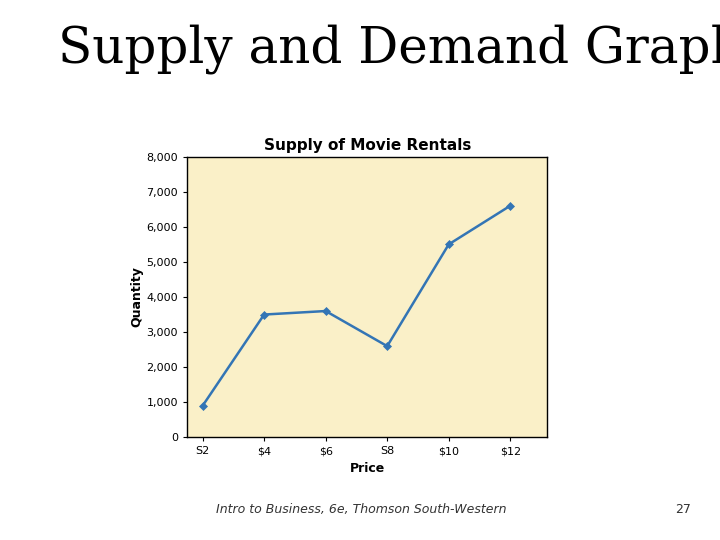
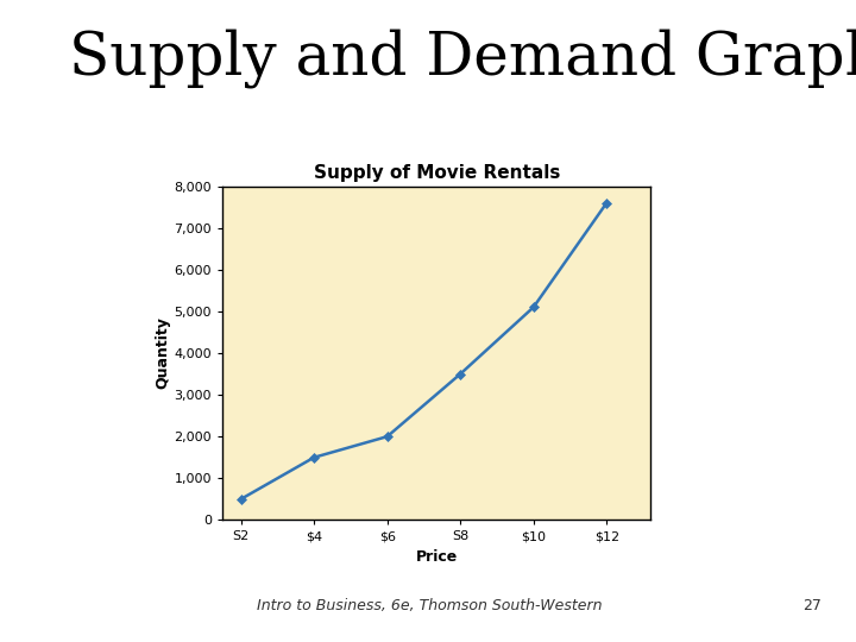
S2: 900 -> 500
$4: 3,500 -> 1,500
$6: 3,600 -> 2,000
S8: 2,600 -> 3,500
$10: 5,500 -> 5,100
$12: 6,600 -> 7,600
